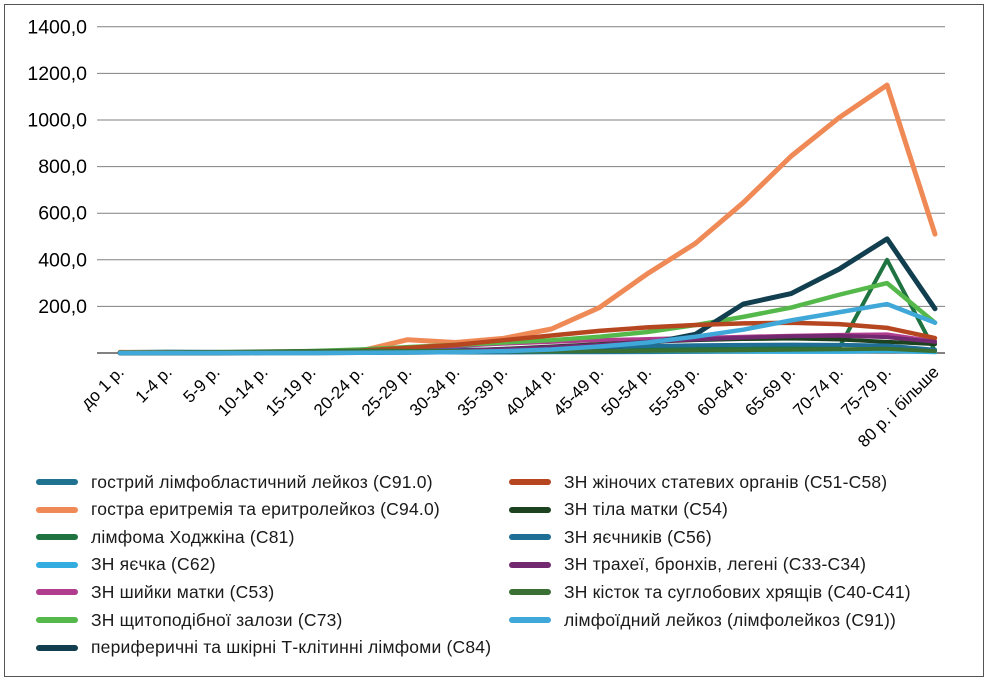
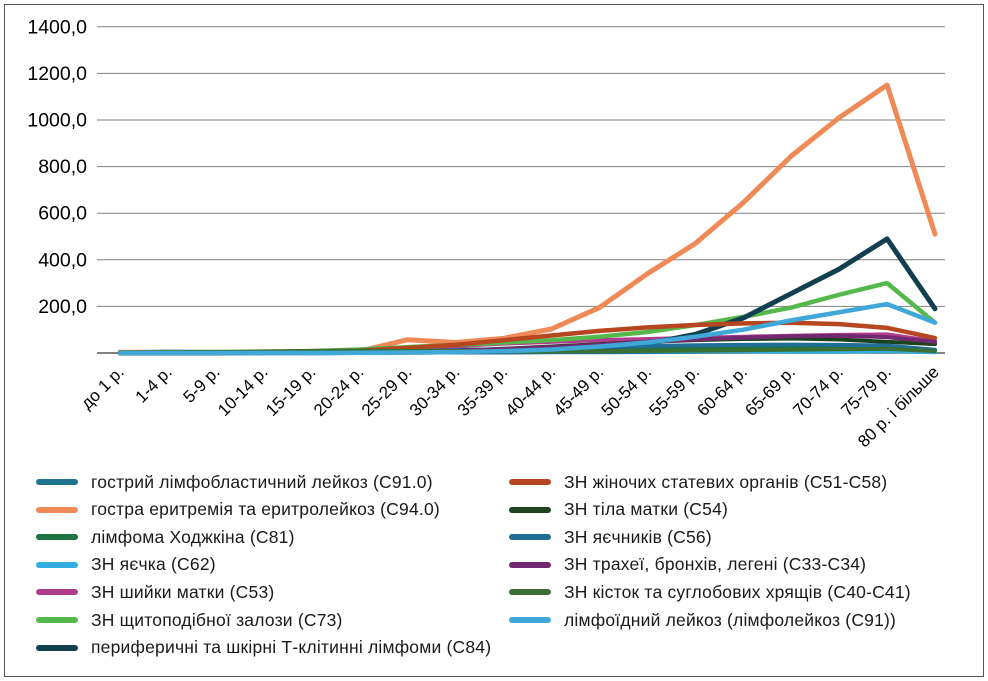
периферичні та шкірні Т-клітинні лімфоми (С84)/60-64 р.: 210 -> 150
лімфома Ходжкіна (С81)/75-79 р.: 400 -> 20
